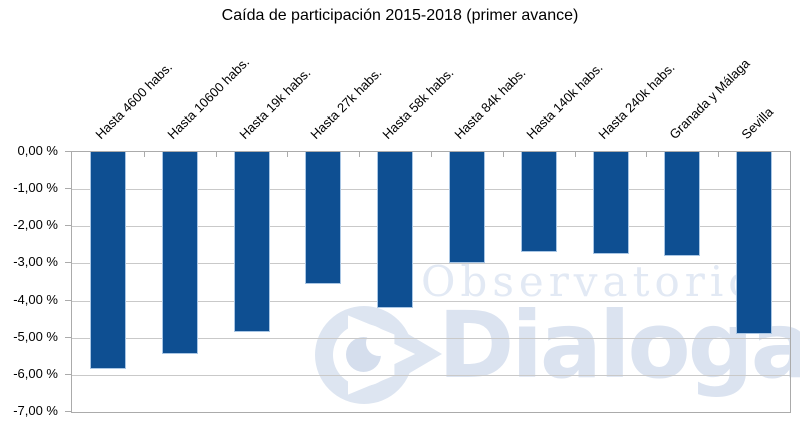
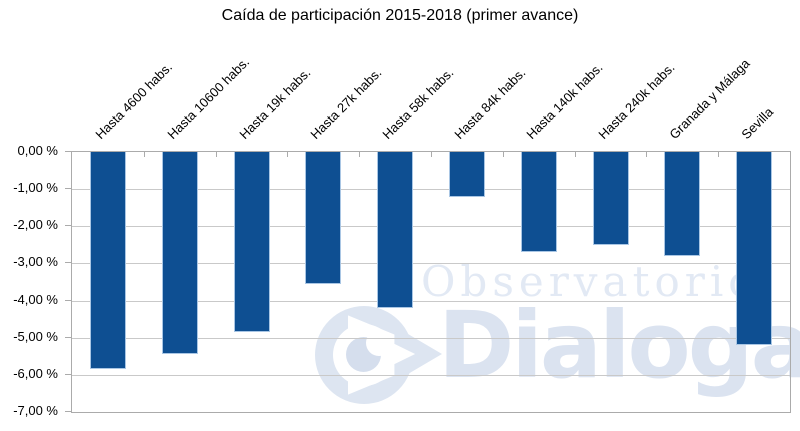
Hasta 84k habs.: -3,0% -> -1,2%
Hasta 240k habs.: -2,8% -> -2,5%
Sevilla: -4,9% -> -5,2%
